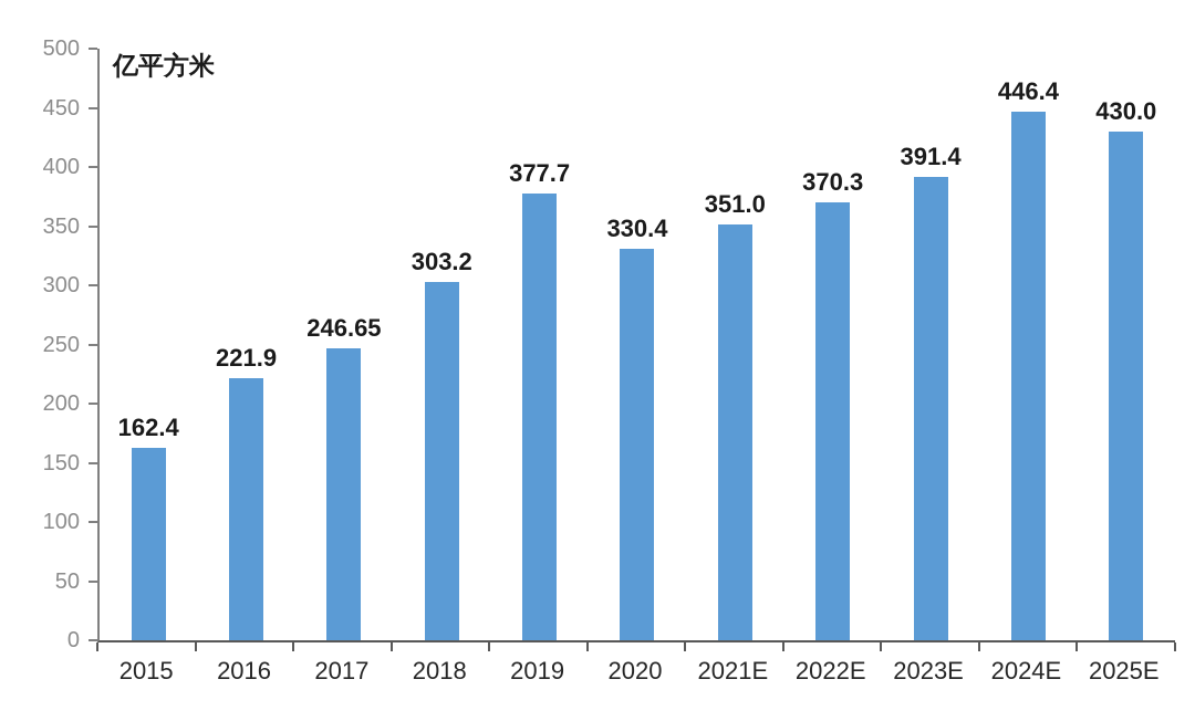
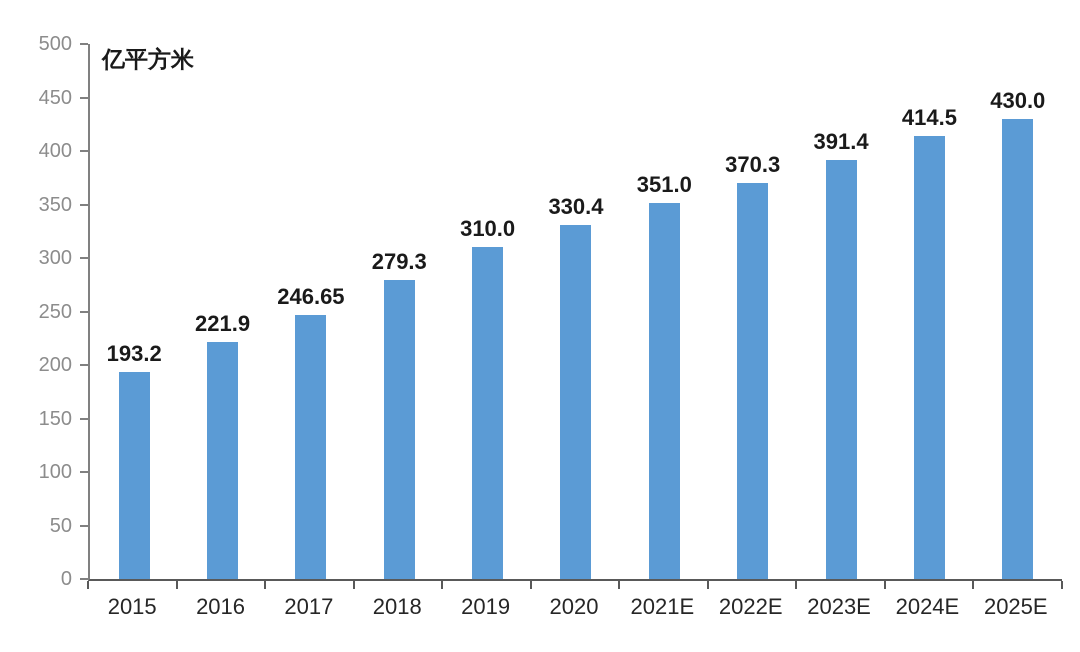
2015: 162.4 -> 193.2
2018: 303.2 -> 279.3
2019: 377.7 -> 310.0
2024E: 446.4 -> 414.5
